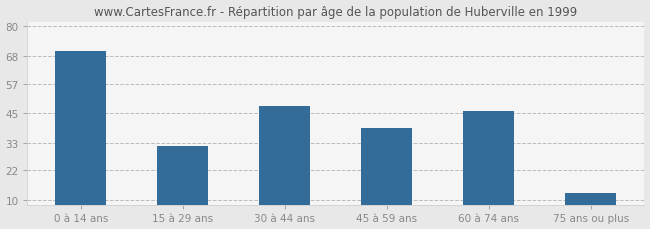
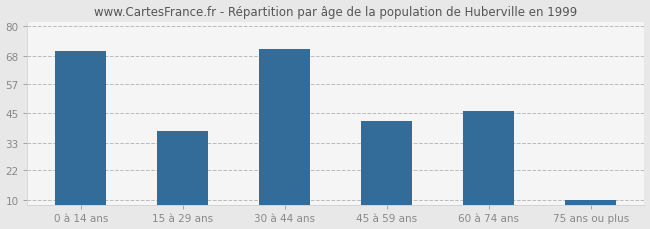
15 à 29 ans: 32 -> 38
30 à 44 ans: 48 -> 71
45 à 59 ans: 39 -> 42
75 ans ou plus: 13 -> 10
